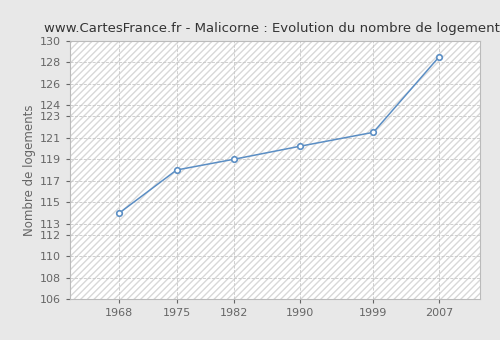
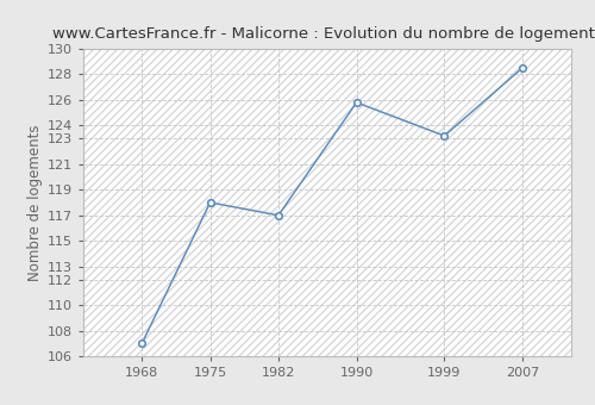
1968: 114.0 -> 107.0
1982: 119.0 -> 117.0
1990: 120.2 -> 125.8
1999: 121.5 -> 123.2
